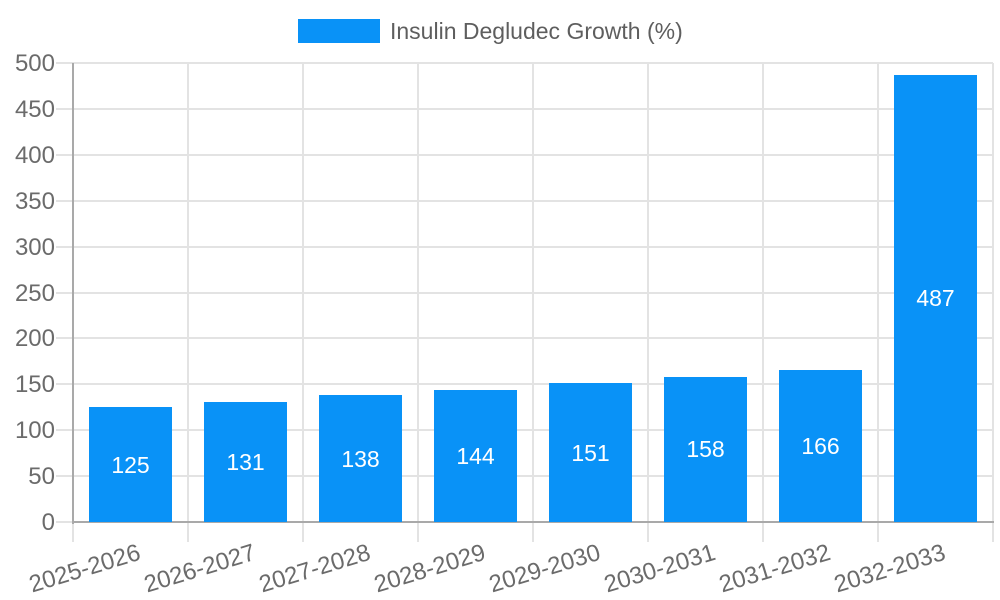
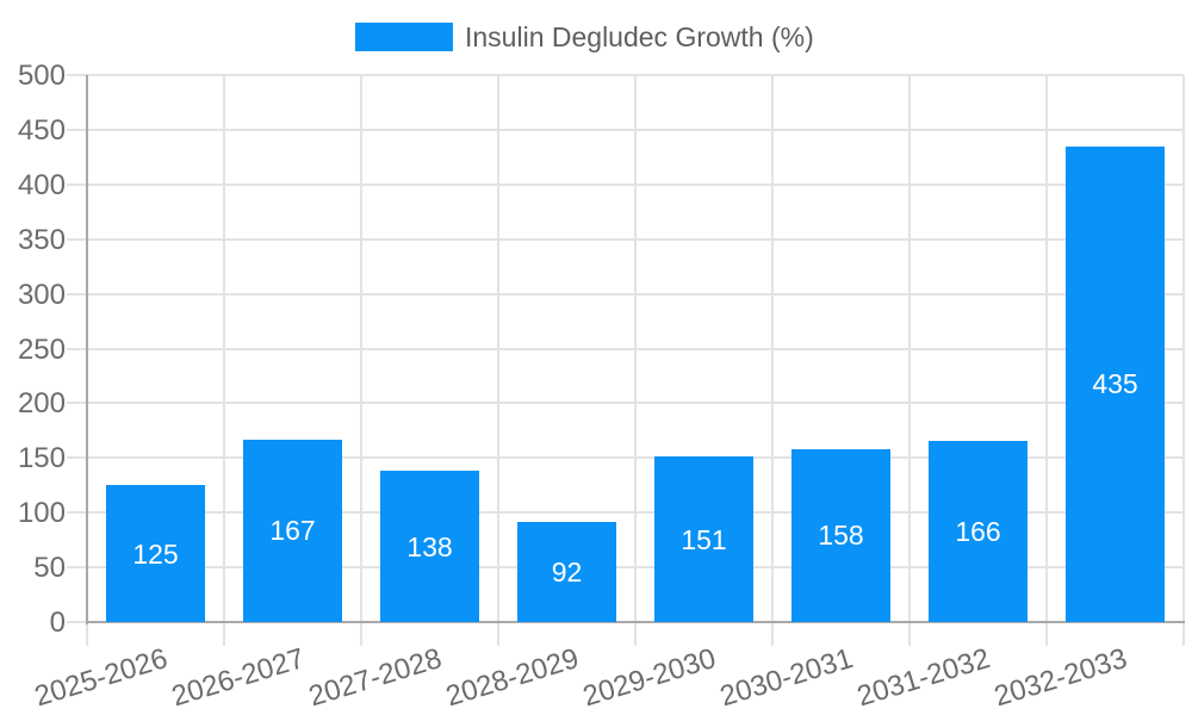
2026-2027: 131 -> 167
2028-2029: 144 -> 92
2032-2033: 487 -> 435
